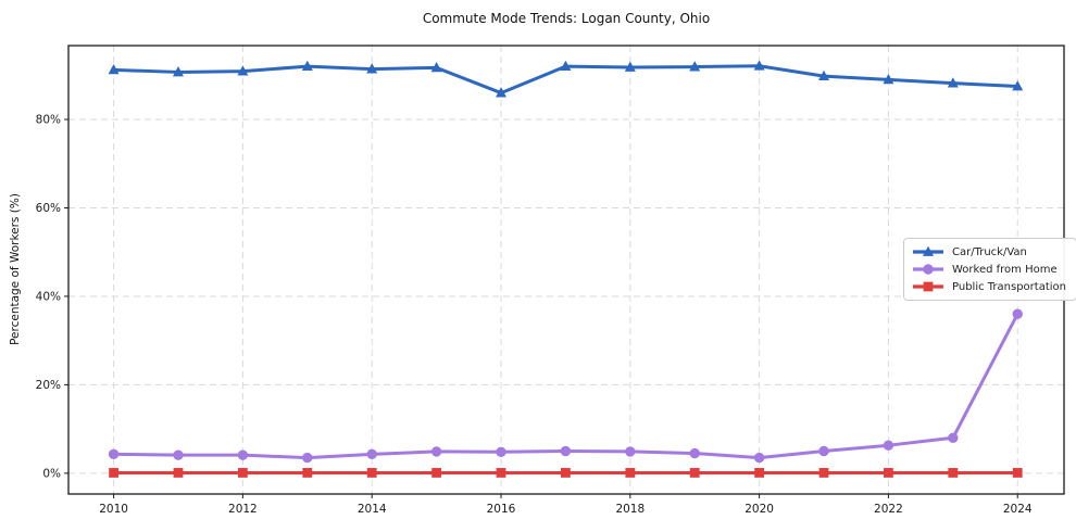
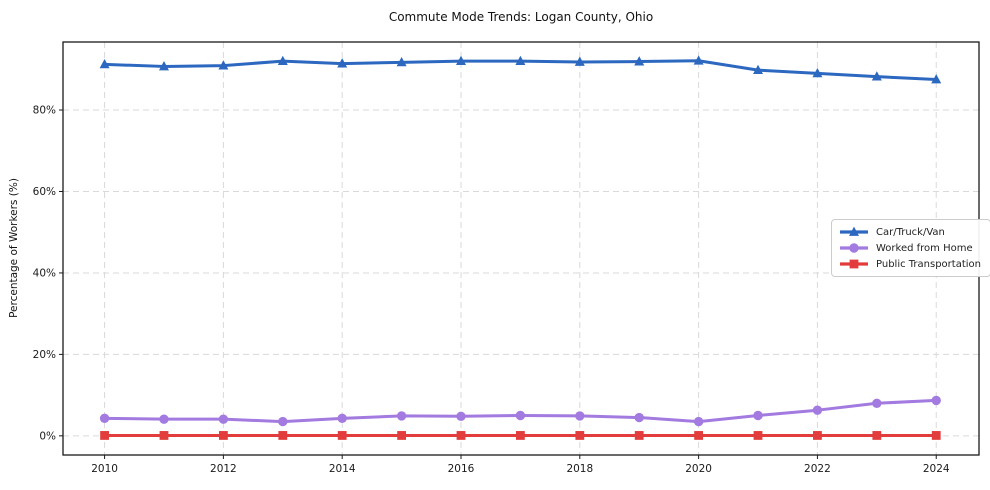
Car/Truck/Van/2016: 86% -> 92%
Worked from Home/2024: 36% -> 9%
